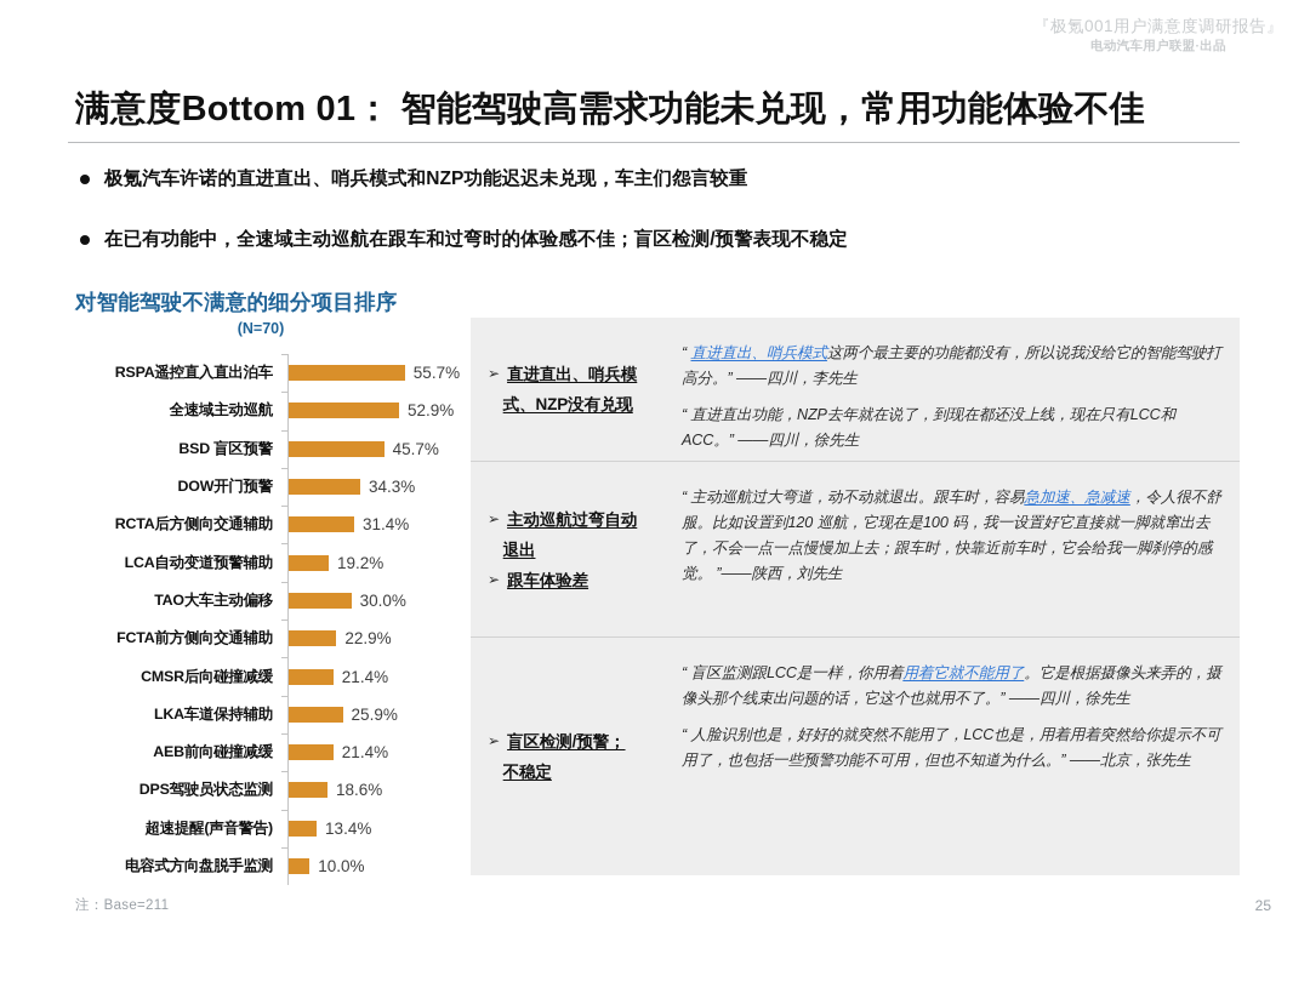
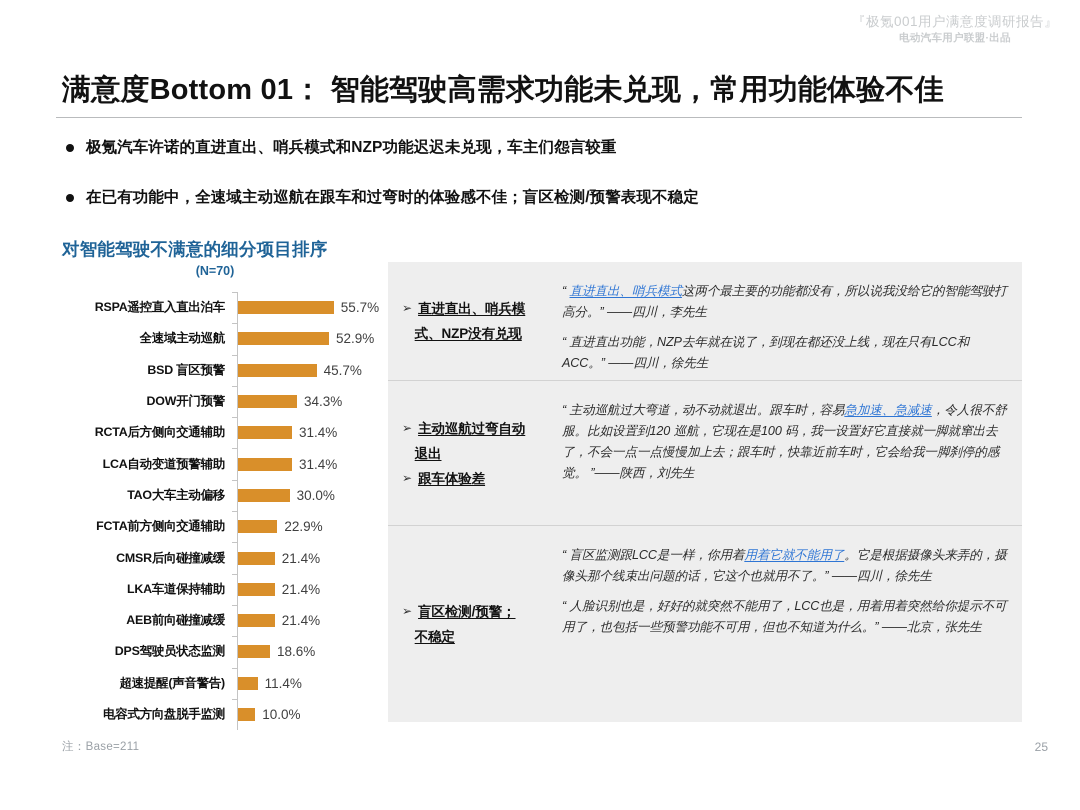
LCA自动变道预警辅助: 19.2% -> 31.4%
LKA车道保持辅助: 25.9% -> 21.4%
超速提醒(声音警告): 13.4% -> 11.4%
